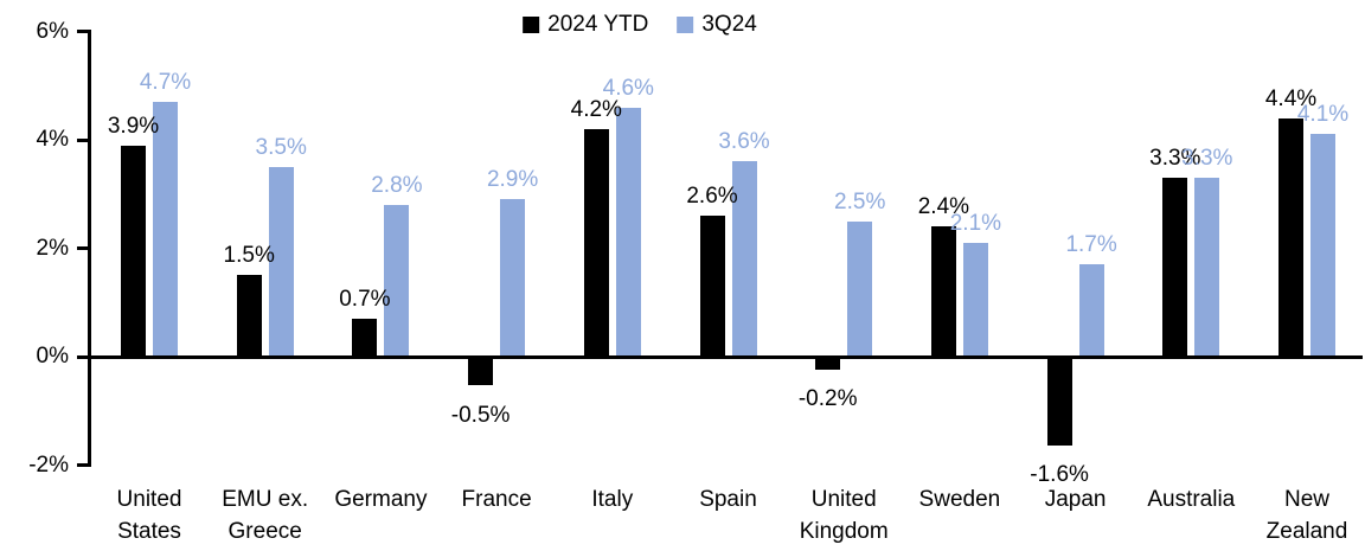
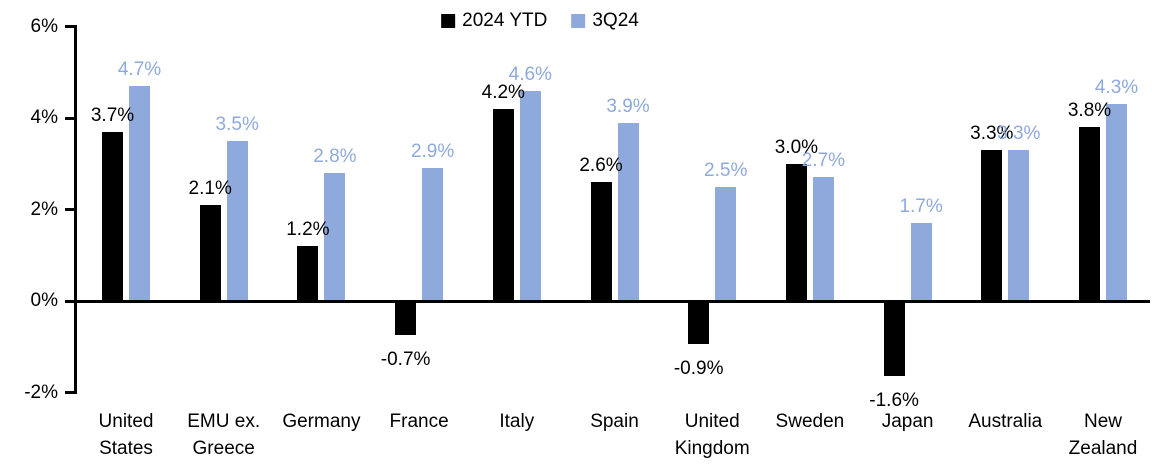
2024 YTD/United States: 3.9% -> 3.7%
2024 YTD/EMU ex. Greece: 1.5% -> 2.1%
2024 YTD/Germany: 0.7% -> 1.2%
2024 YTD/France: -0.5% -> -0.7%
3Q24/Spain: 3.6% -> 3.9%
2024 YTD/United Kingdom: -0.2% -> -0.9%
2024 YTD/Sweden: 2.4% -> 3.0%
3Q24/Sweden: 2.1% -> 2.7%
2024 YTD/New Zealand: 4.4% -> 3.8%
3Q24/New Zealand: 4.1% -> 4.3%
